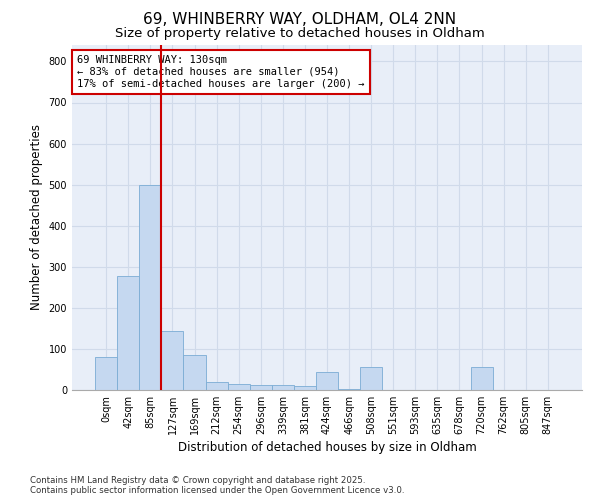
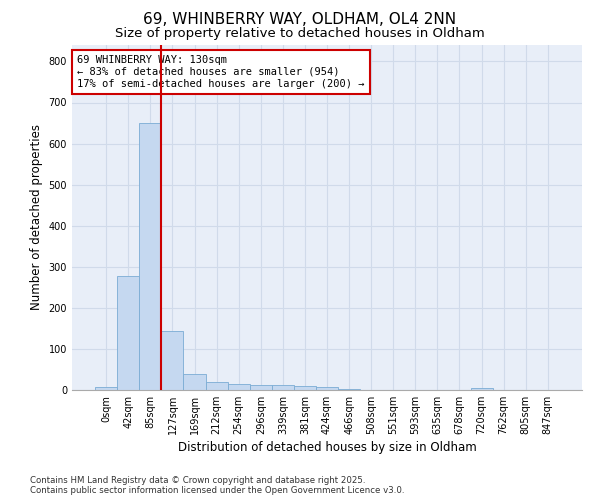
0sqm: 80 -> 8
85sqm: 500 -> 650
169sqm: 85 -> 38
424sqm: 45 -> 7
508sqm: 55 -> 1
720sqm: 55 -> 4
